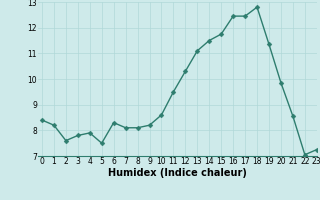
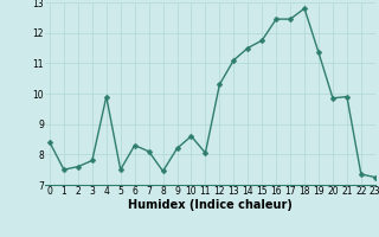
1: 8.20 -> 7.50
4: 7.90 -> 9.90
8: 8.10 -> 7.45
11: 9.50 -> 8.05
21: 8.55 -> 9.90
22: 7.05 -> 7.35
